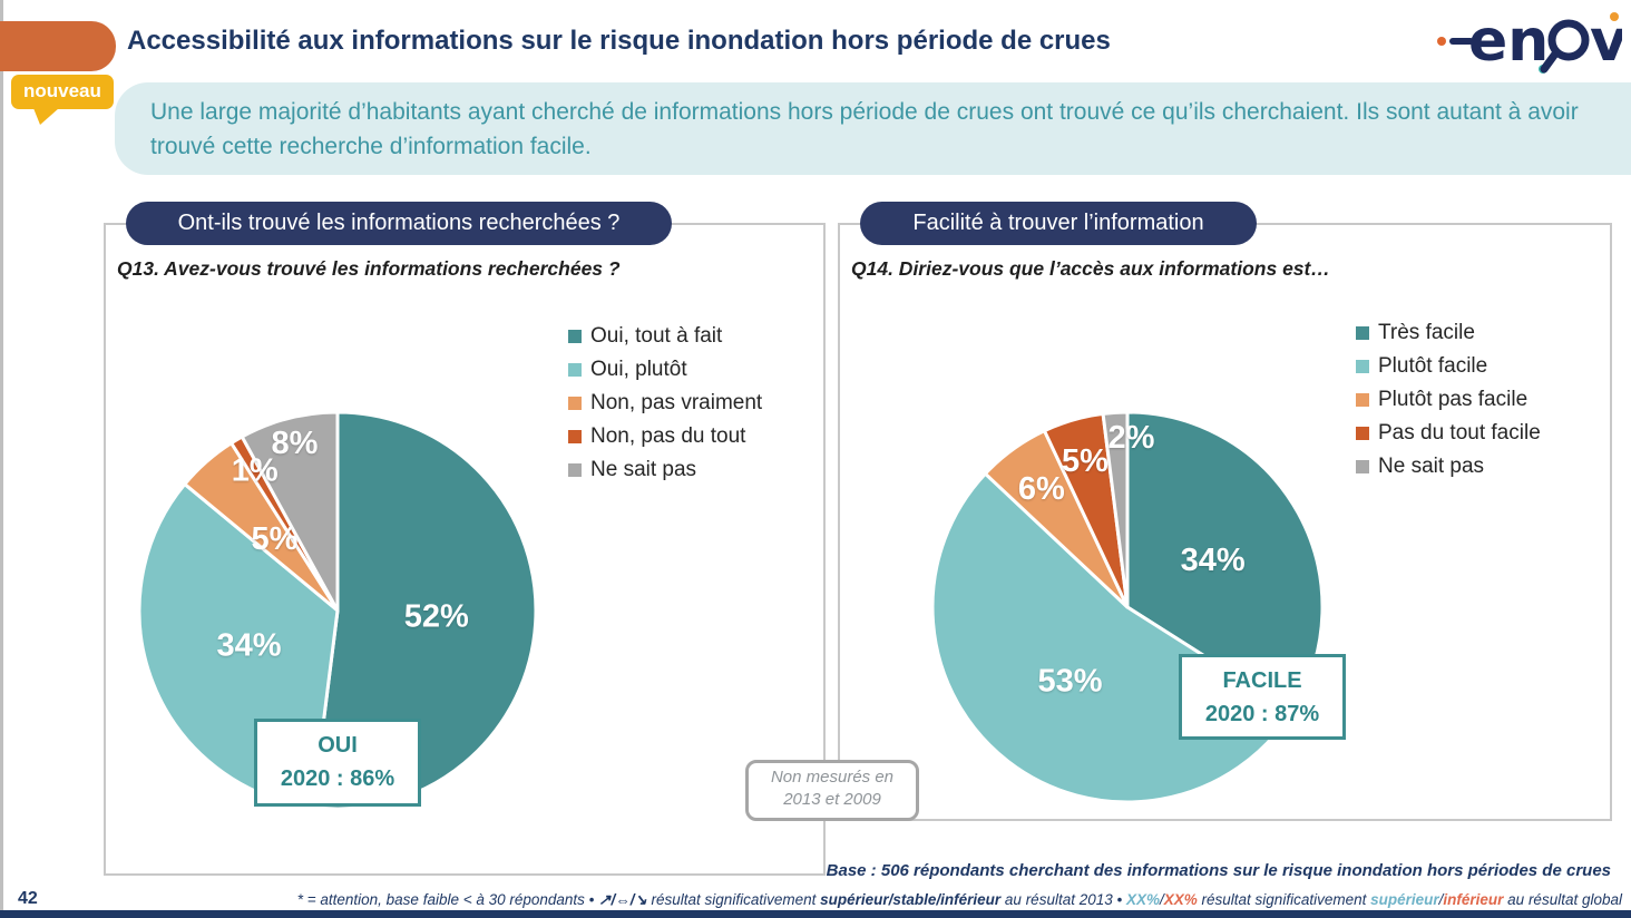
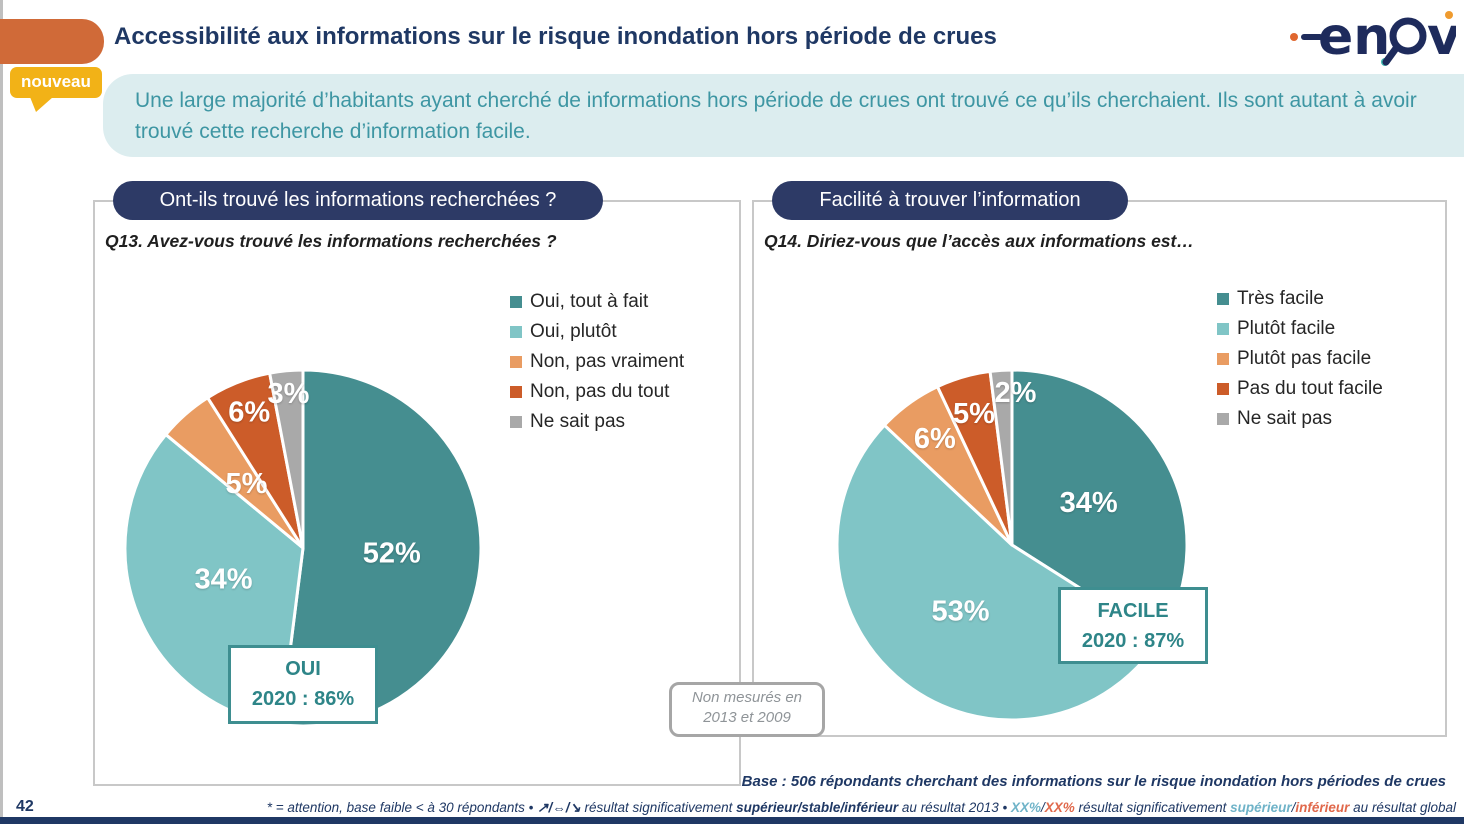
Ont-ils trouvé les informations recherchées ?/Non, pas du tout: 1% -> 6%
Ont-ils trouvé les informations recherchées ?/Ne sait pas: 8% -> 3%
